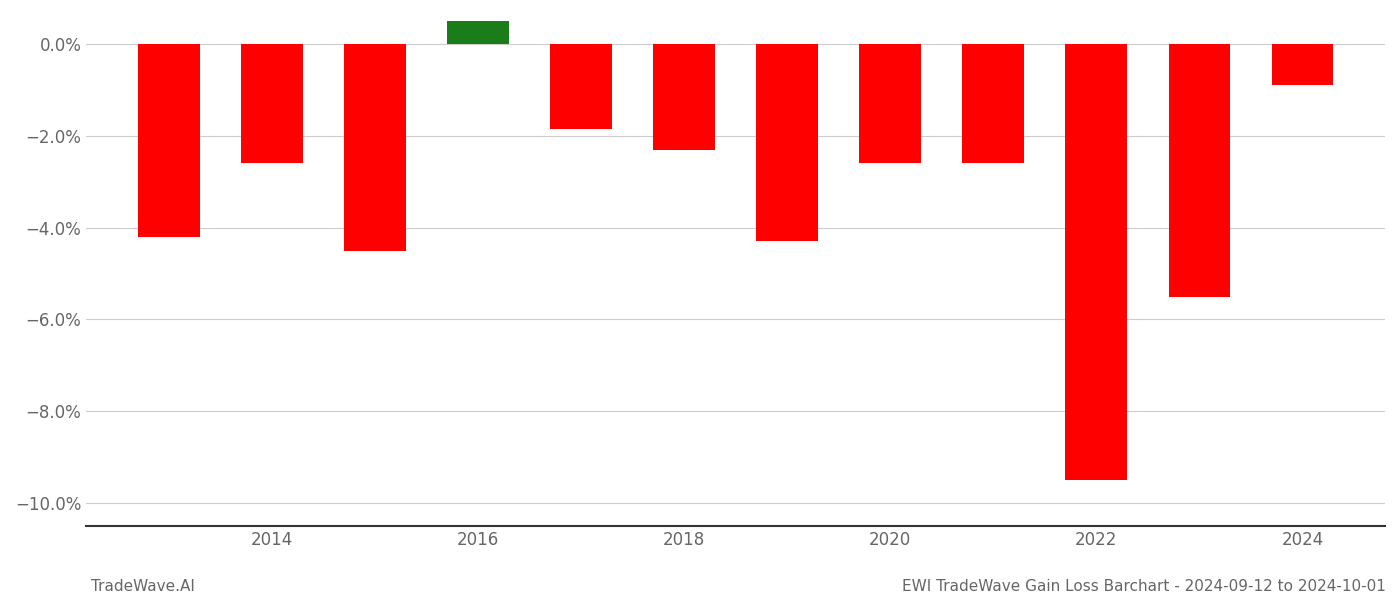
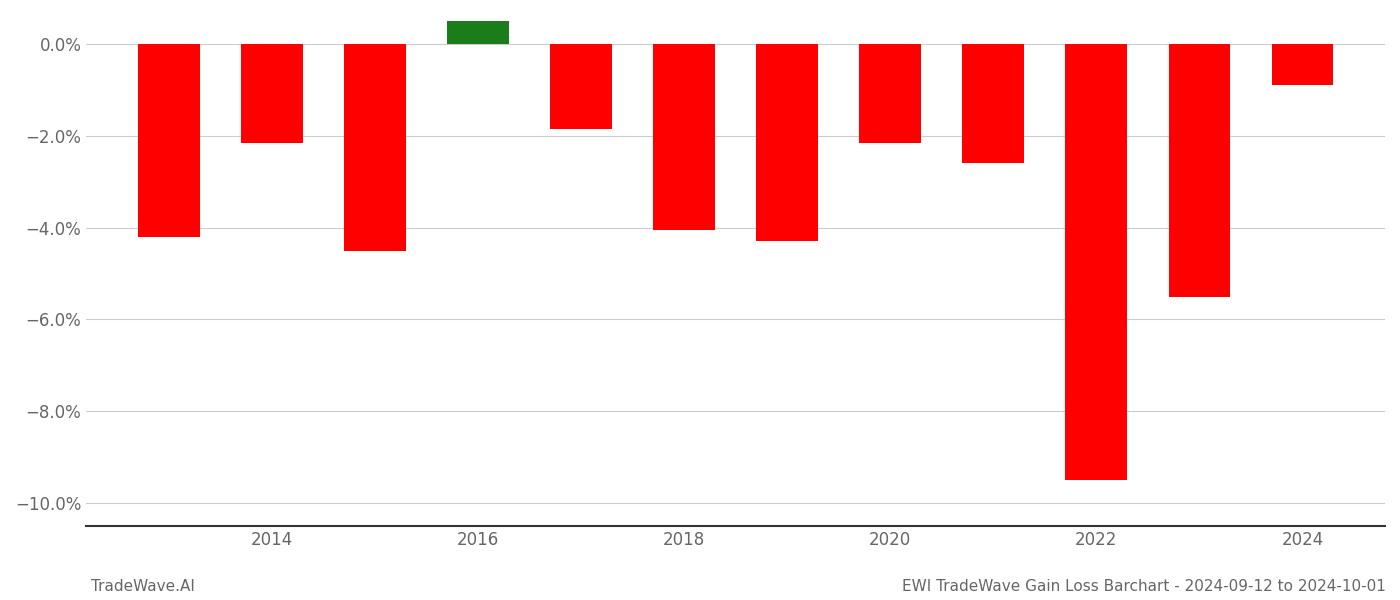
2014: -2.60% -> -2.15%
2018: -2.30% -> -4.05%
2020: -2.60% -> -2.15%
